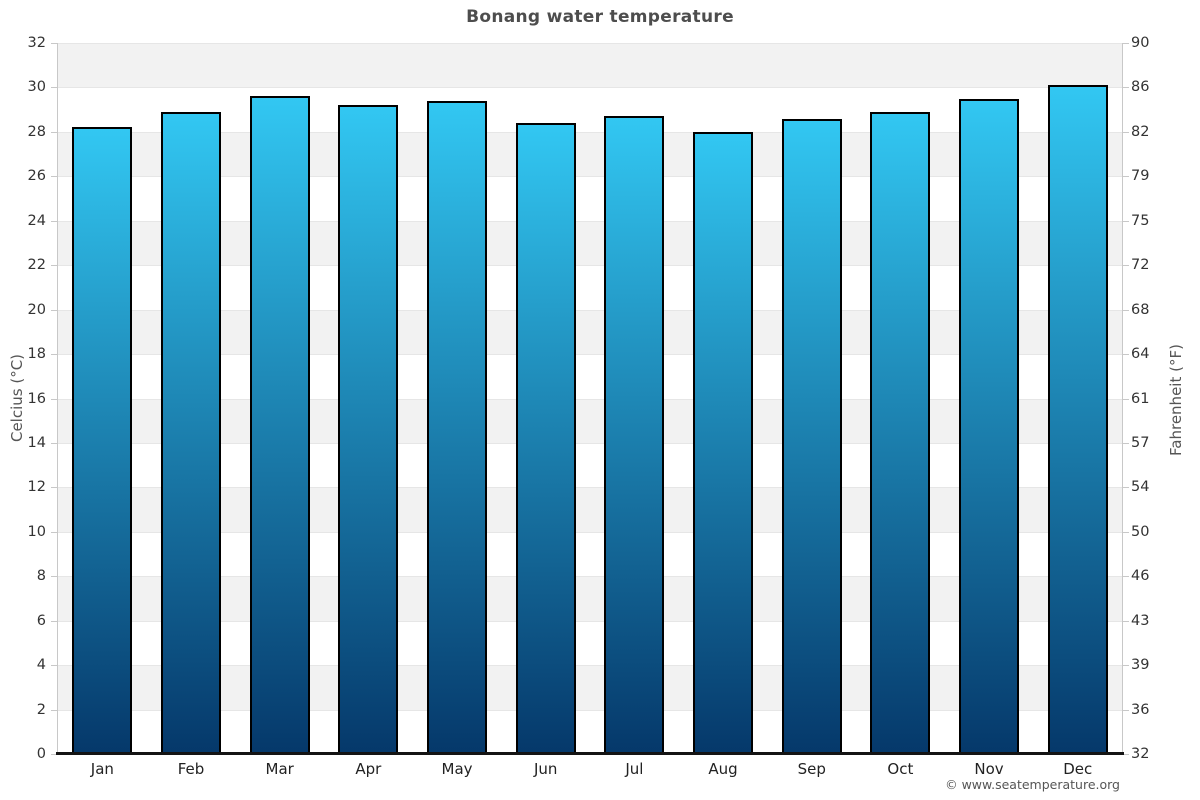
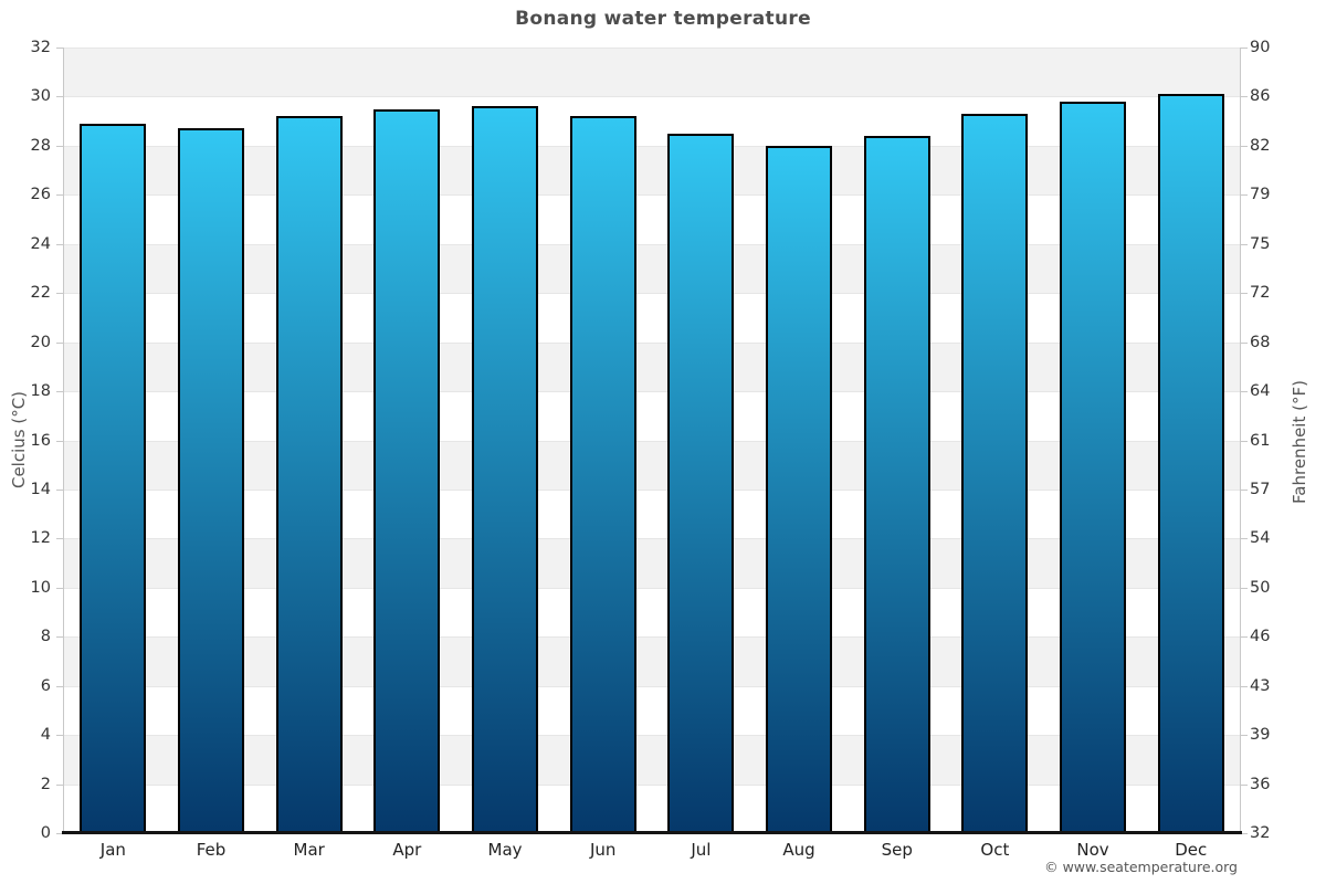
Jan: 28.2 -> 28.9
Feb: 28.9 -> 28.7
Mar: 29.6 -> 29.2
Apr: 29.2 -> 29.5
May: 29.4 -> 29.6
Jun: 28.4 -> 29.2
Jul: 28.7 -> 28.5
Sep: 28.6 -> 28.4
Oct: 28.9 -> 29.3
Nov: 29.5 -> 29.8
